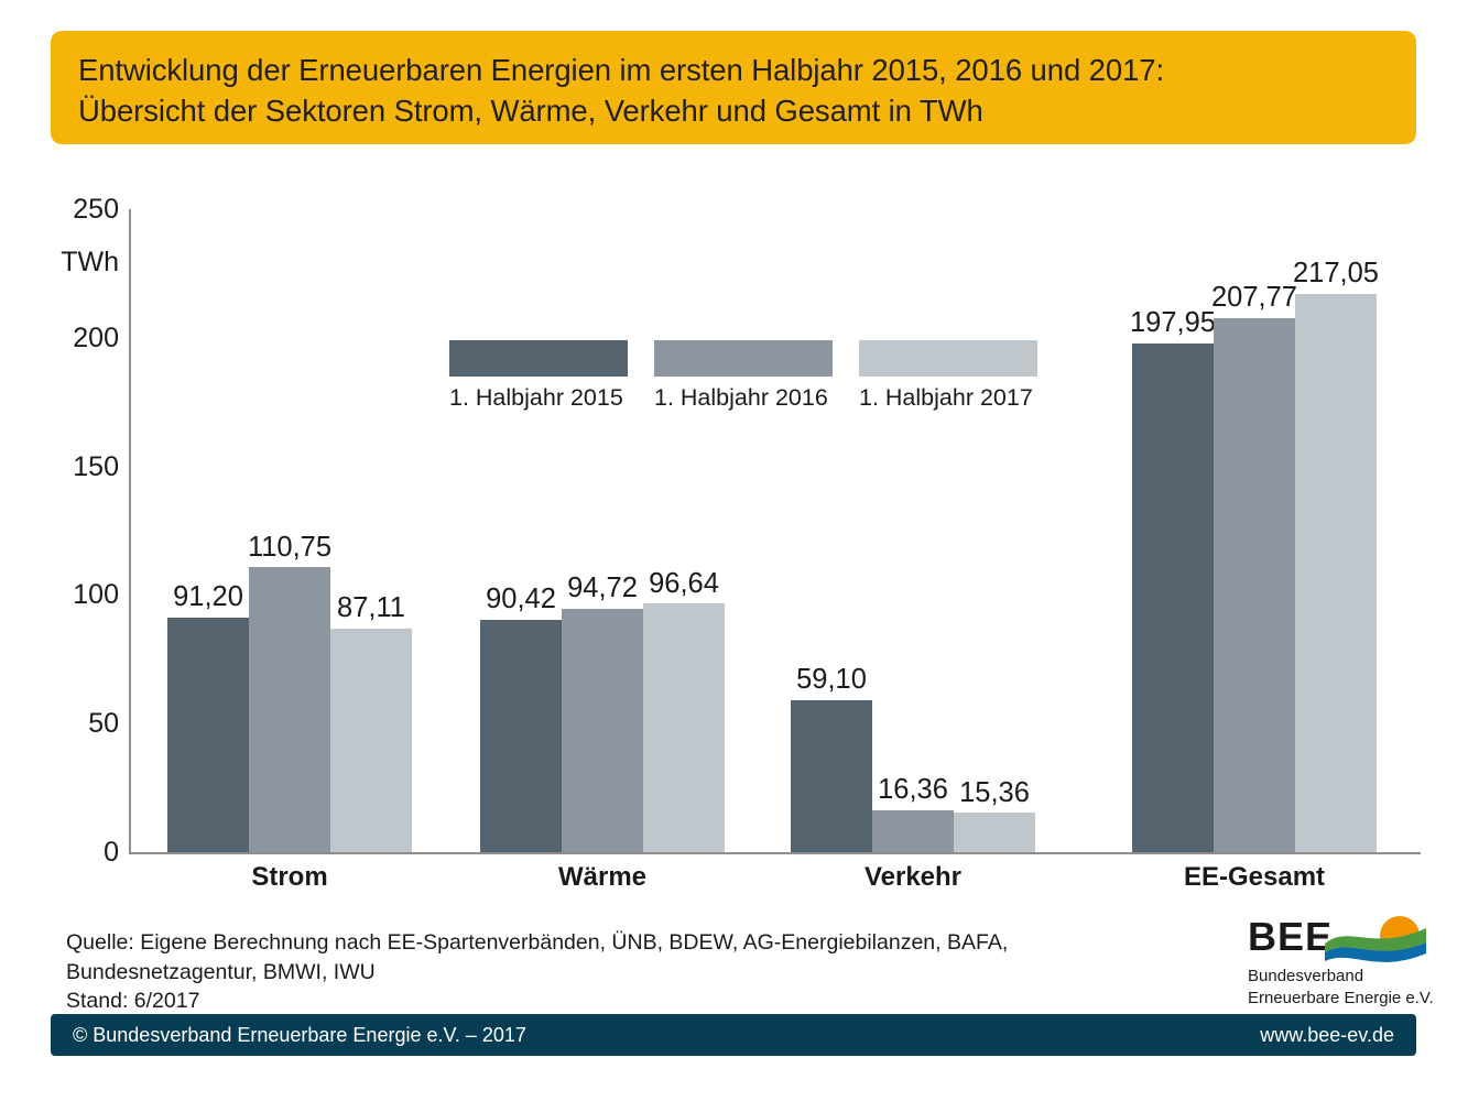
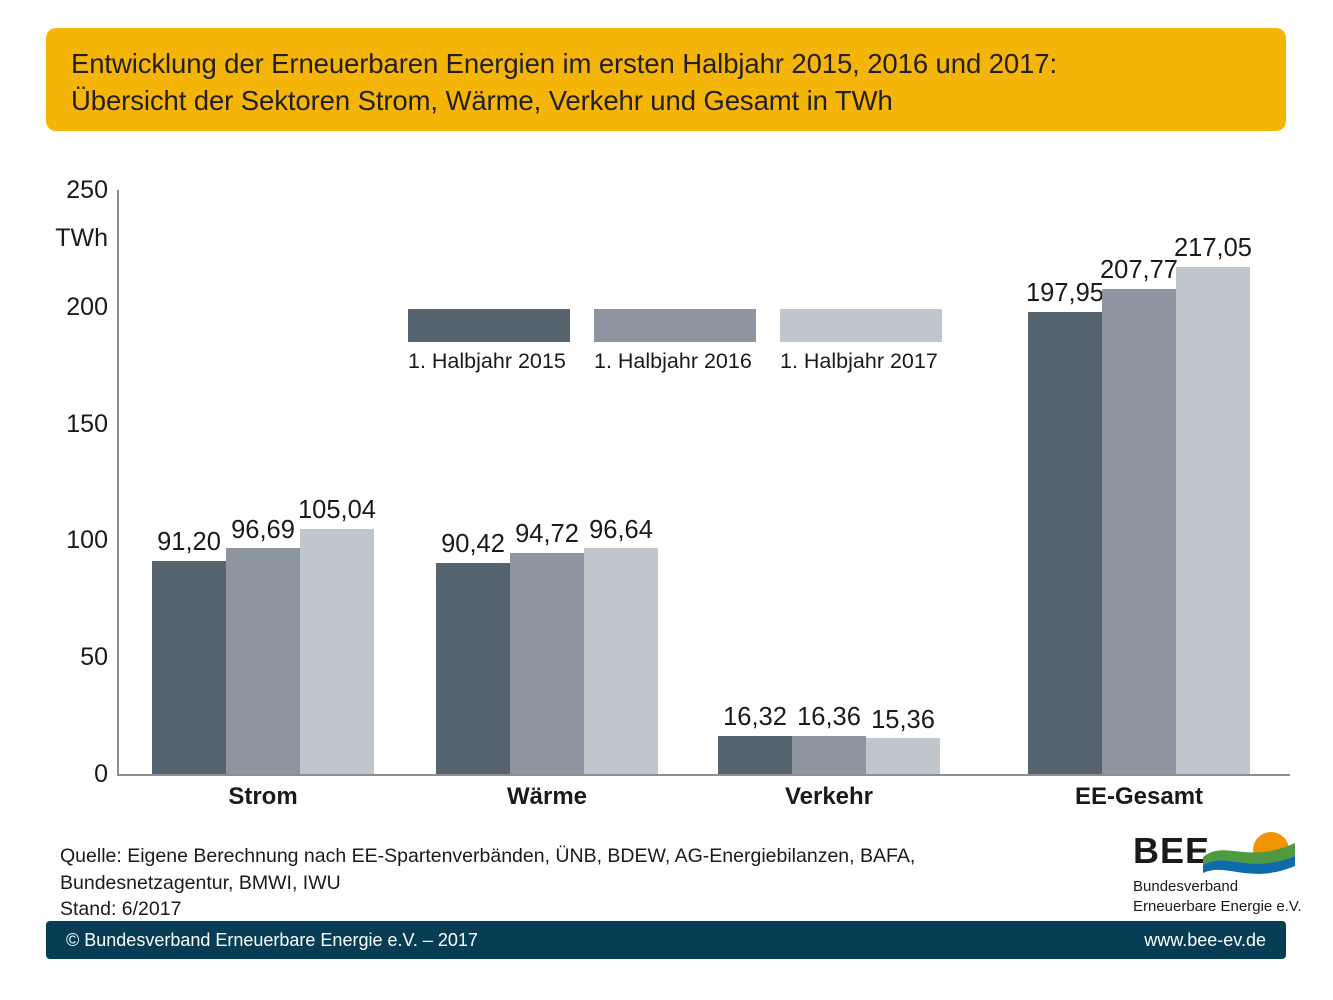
1. Halbjahr 2016/Strom: 110,75 -> 96,69
1. Halbjahr 2017/Strom: 87,11 -> 105,04
1. Halbjahr 2015/Verkehr: 59,10 -> 16,32
